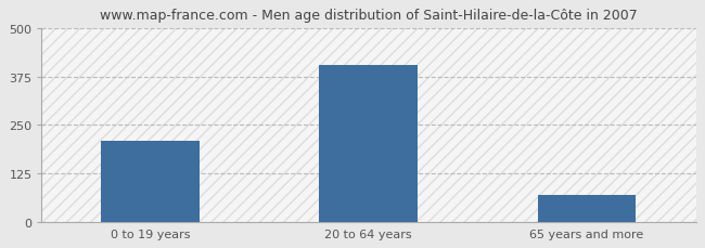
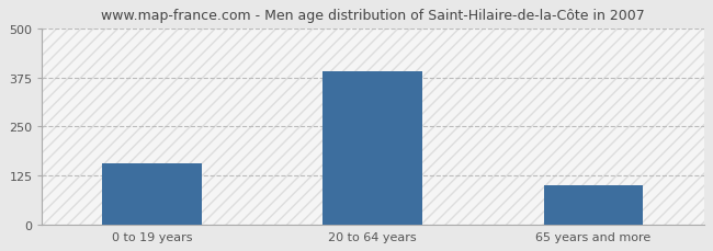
0 to 19 years: 210 -> 155
20 to 64 years: 405 -> 390
65 years and more: 70 -> 100
